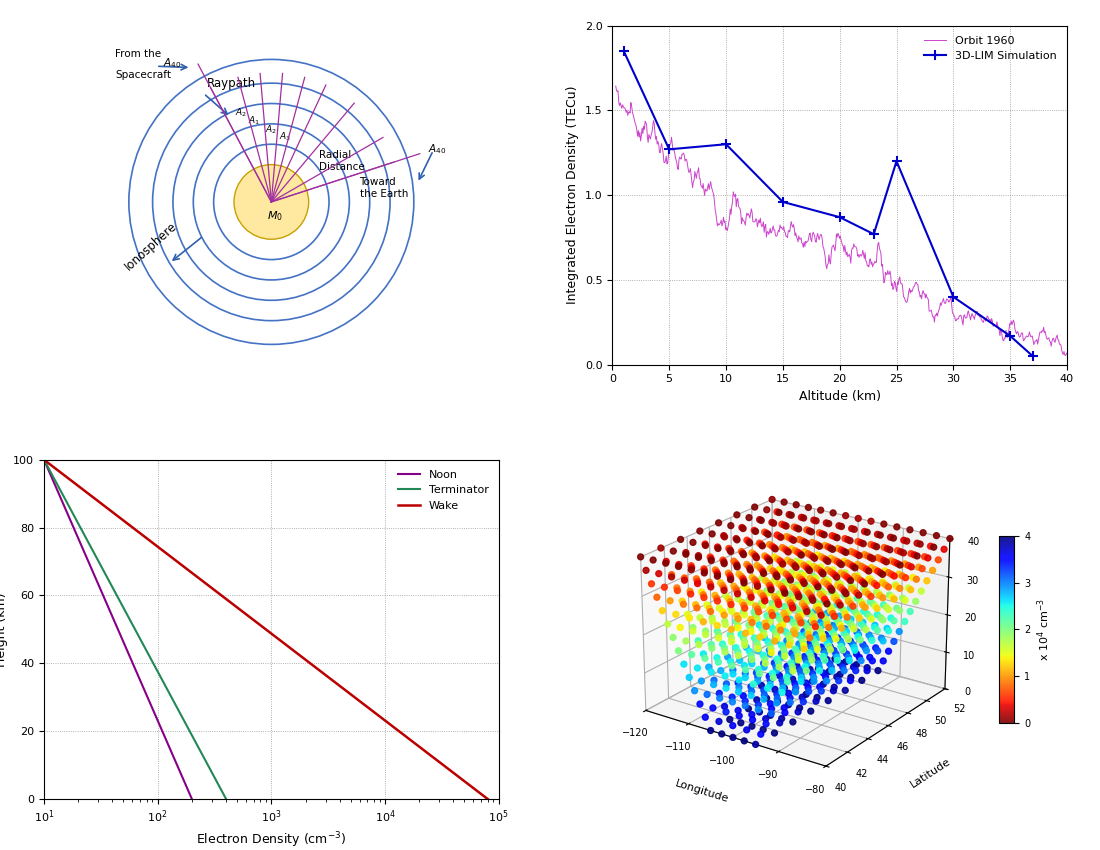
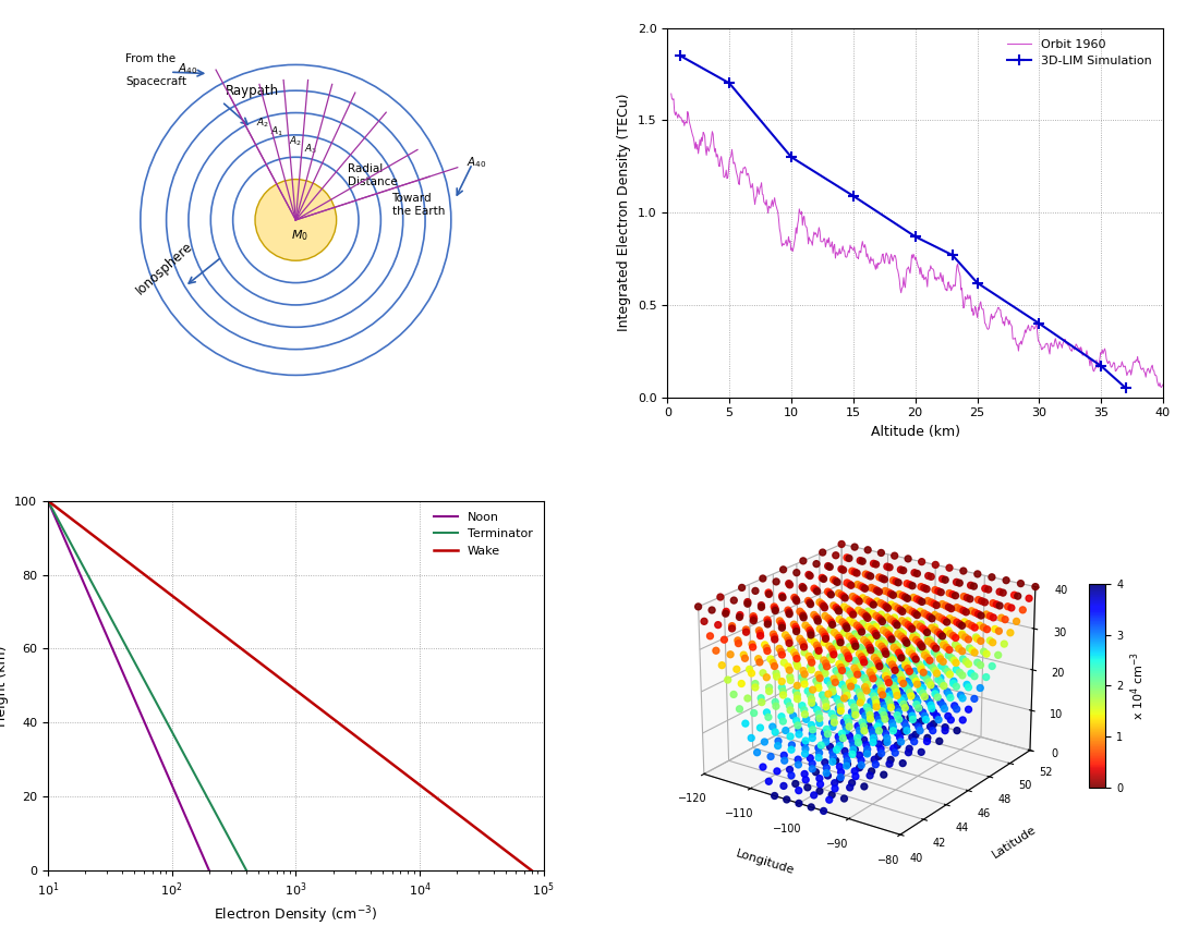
3D-LIM Simulation/5: 1.27 -> 1.70
3D-LIM Simulation/15: 0.96 -> 1.09
3D-LIM Simulation/25: 1.20 -> 0.62
